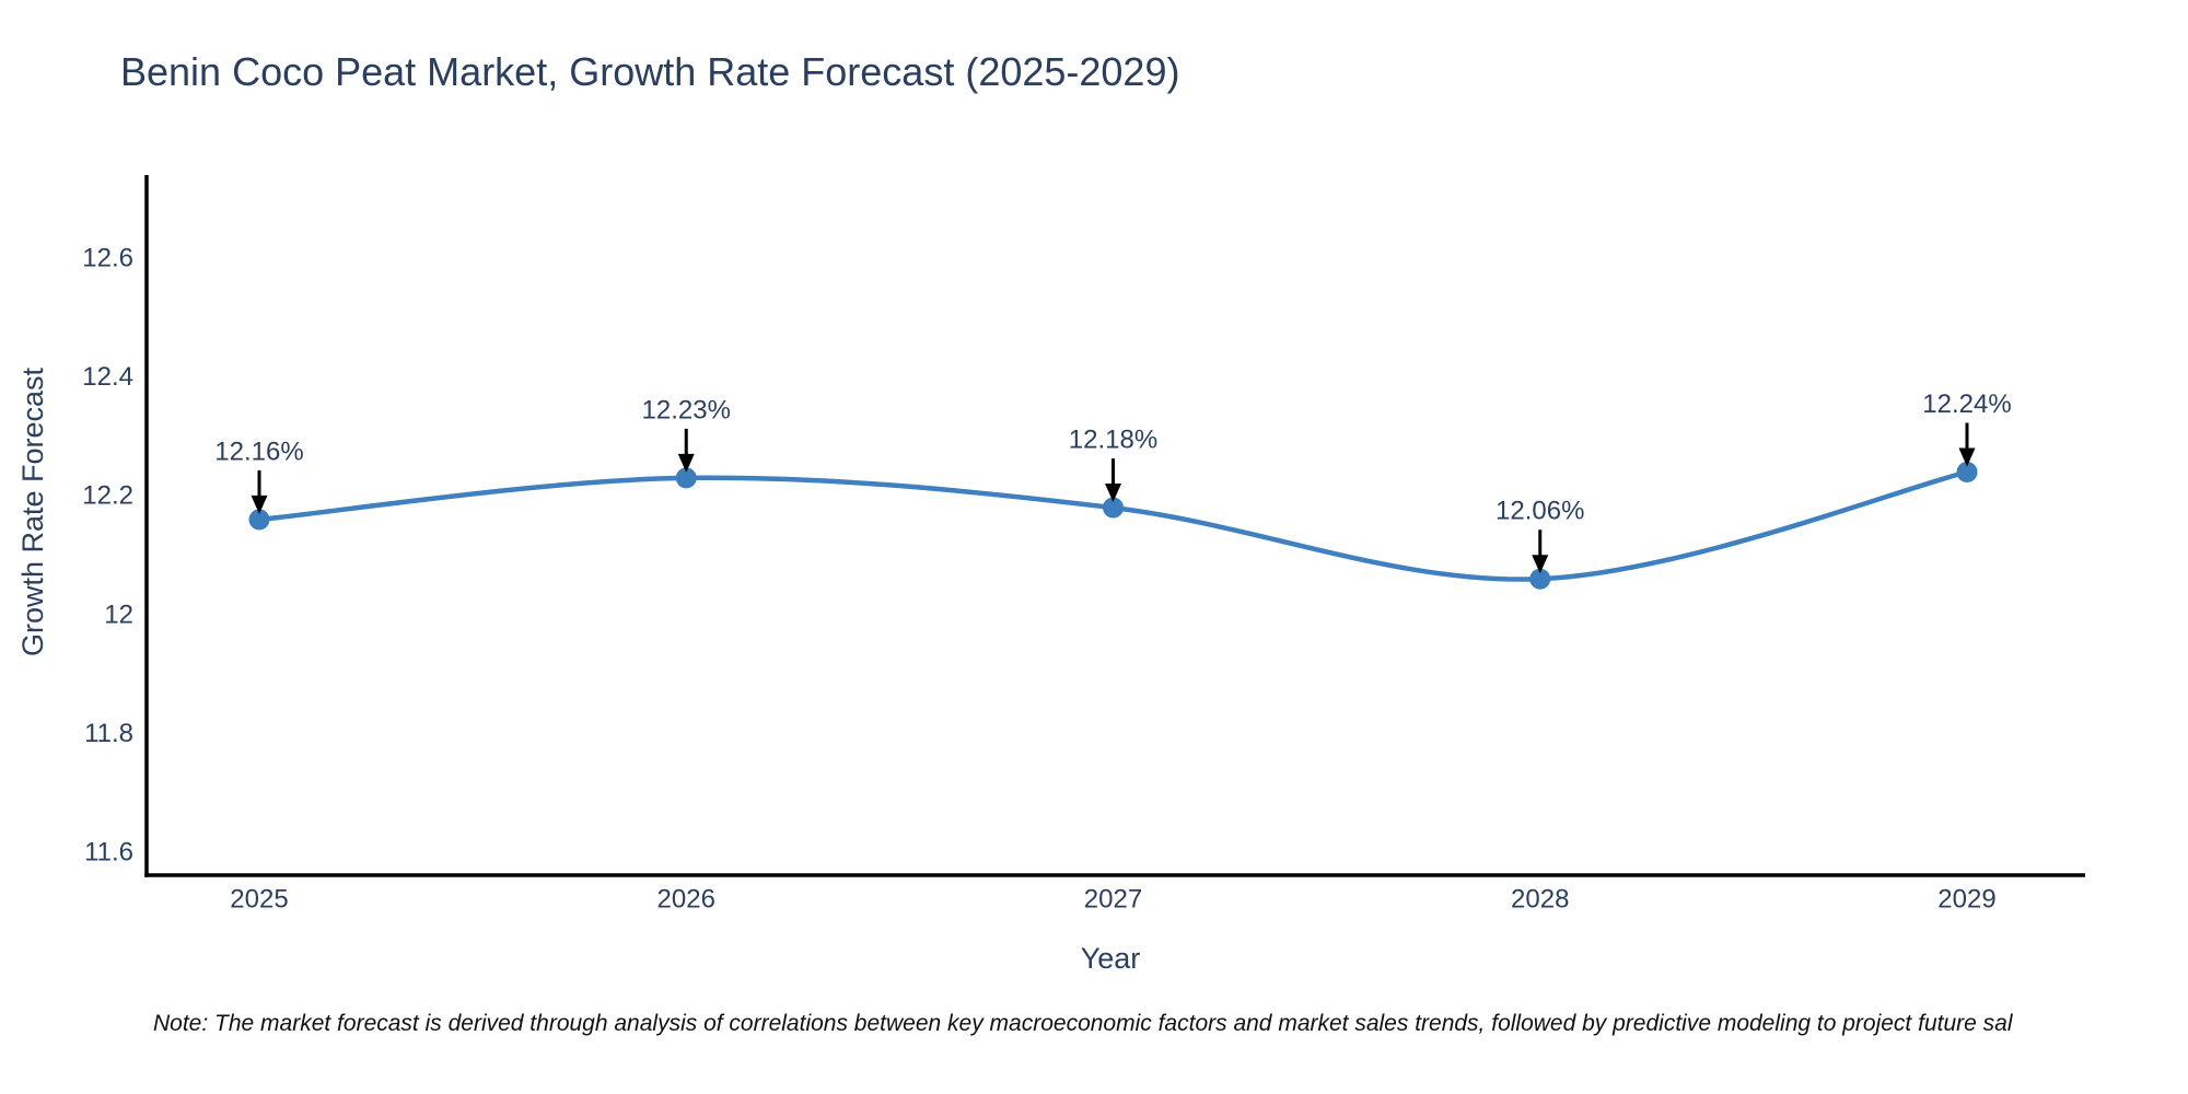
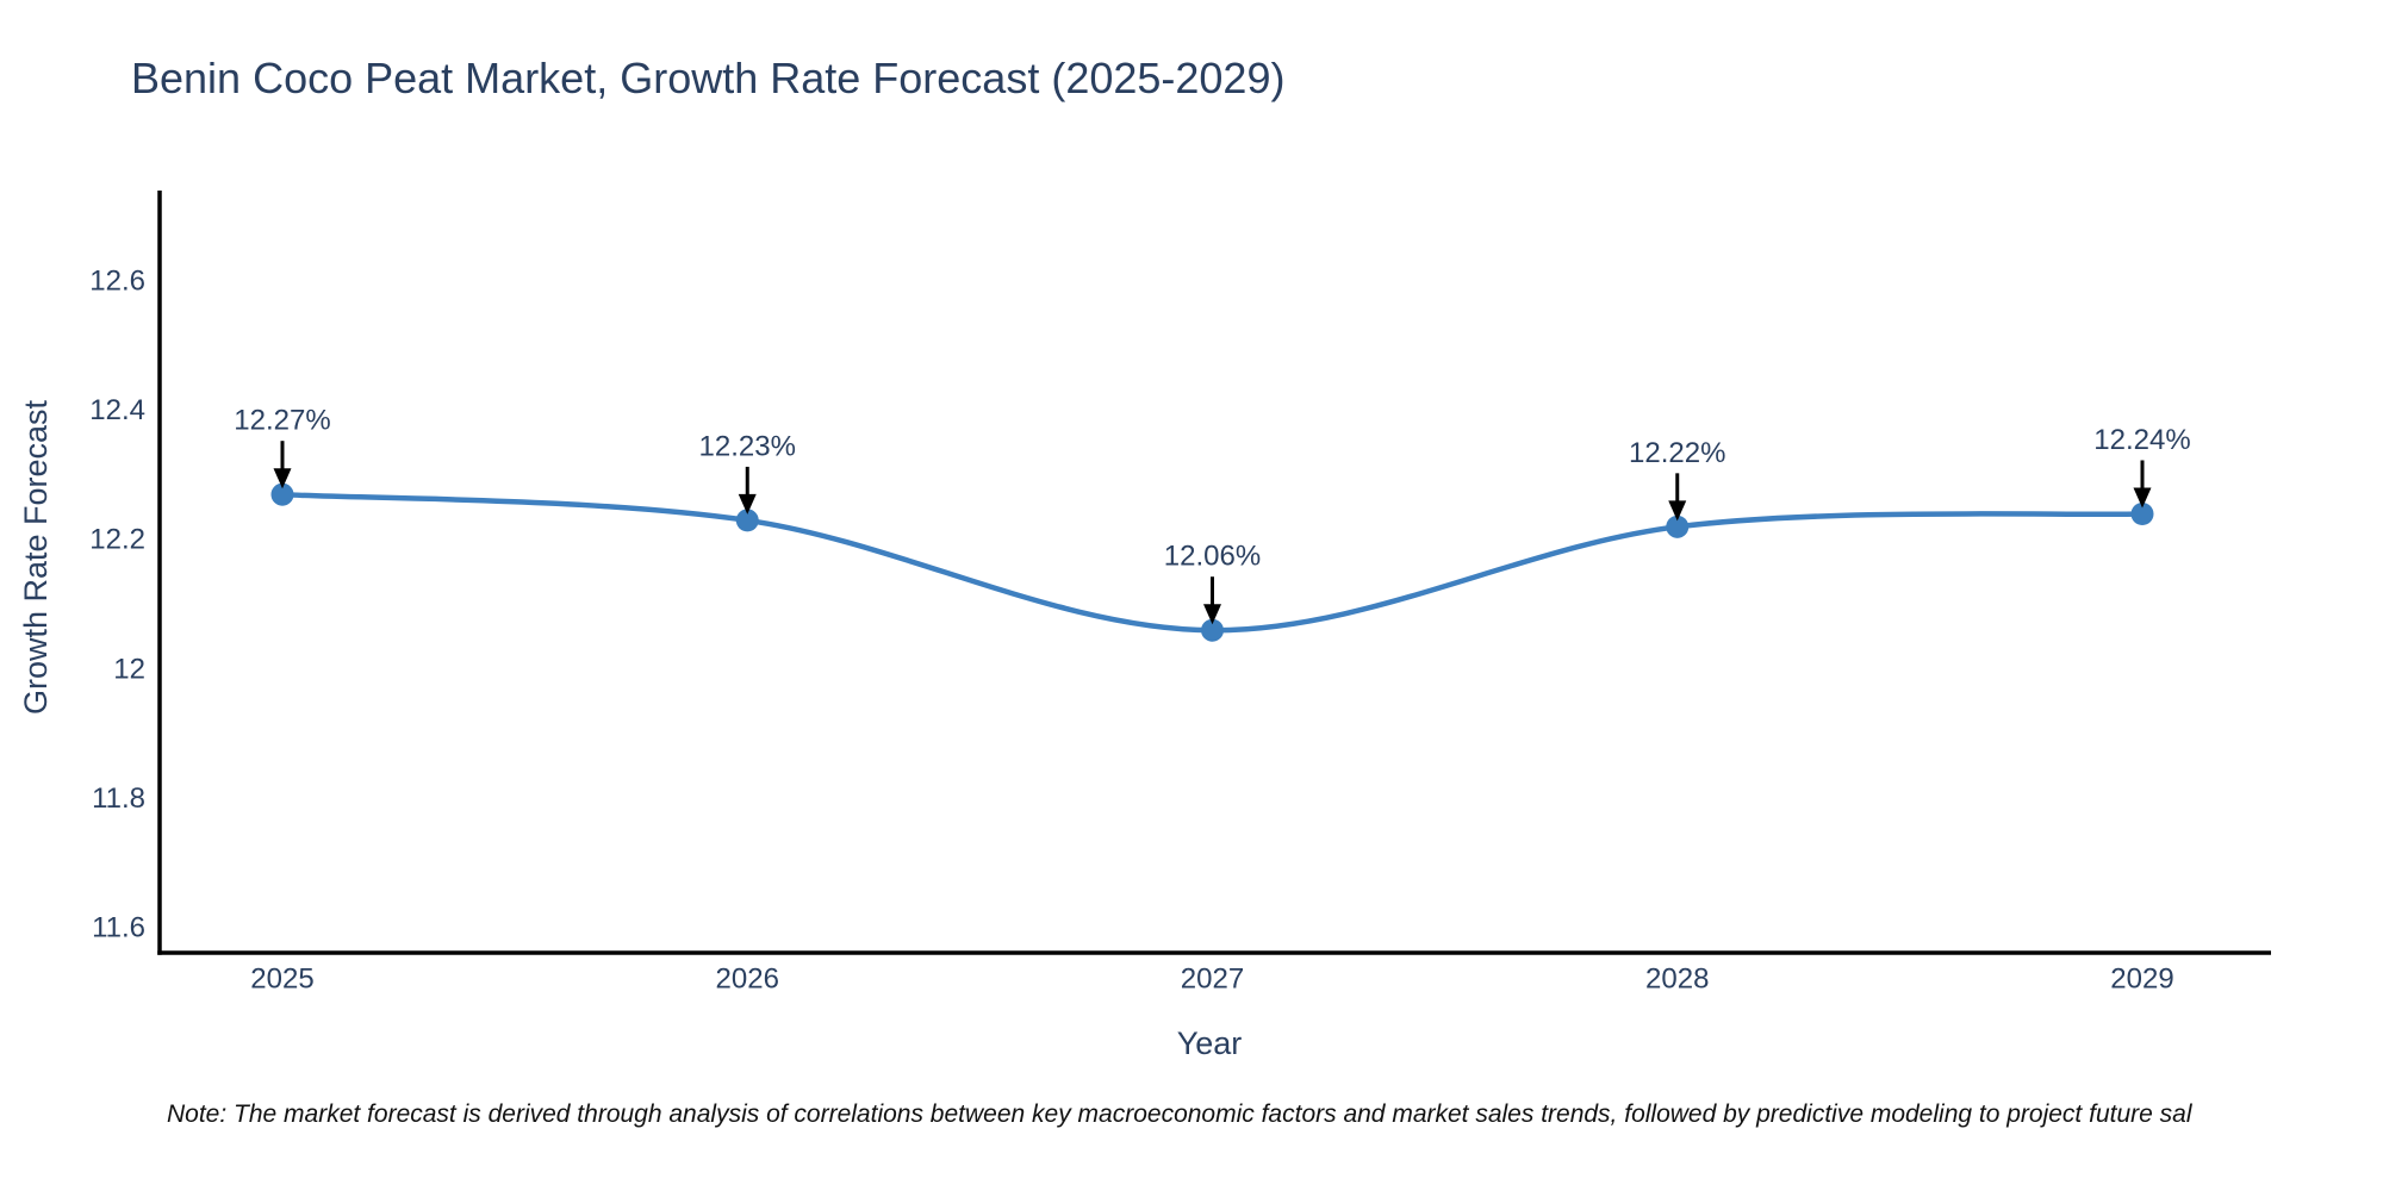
2025: 12.16% -> 12.27%
2027: 12.18% -> 12.06%
2028: 12.06% -> 12.22%
